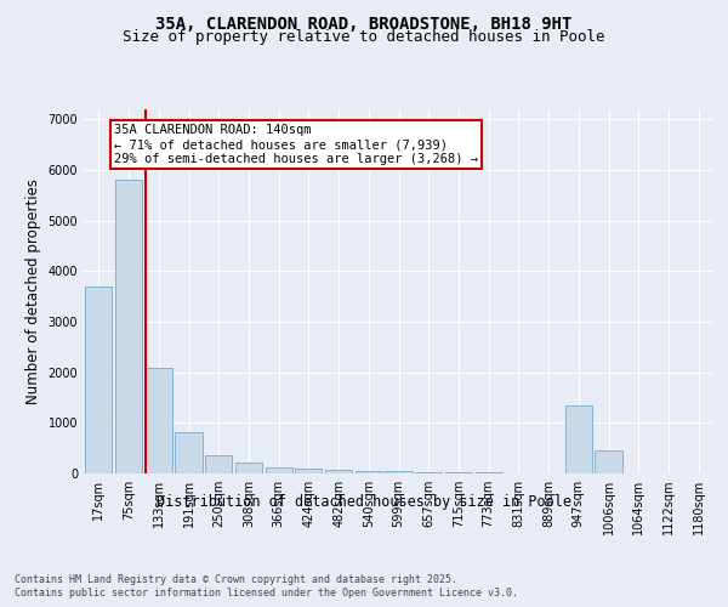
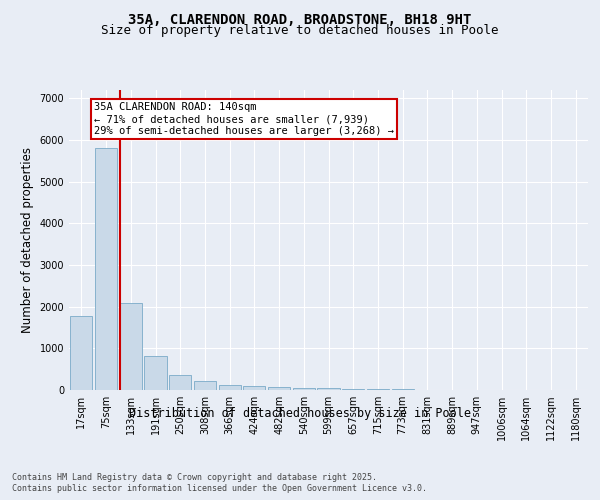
17sqm: 3700 -> 1780
947sqm: 1350 -> 0
1006sqm: 450 -> 0
